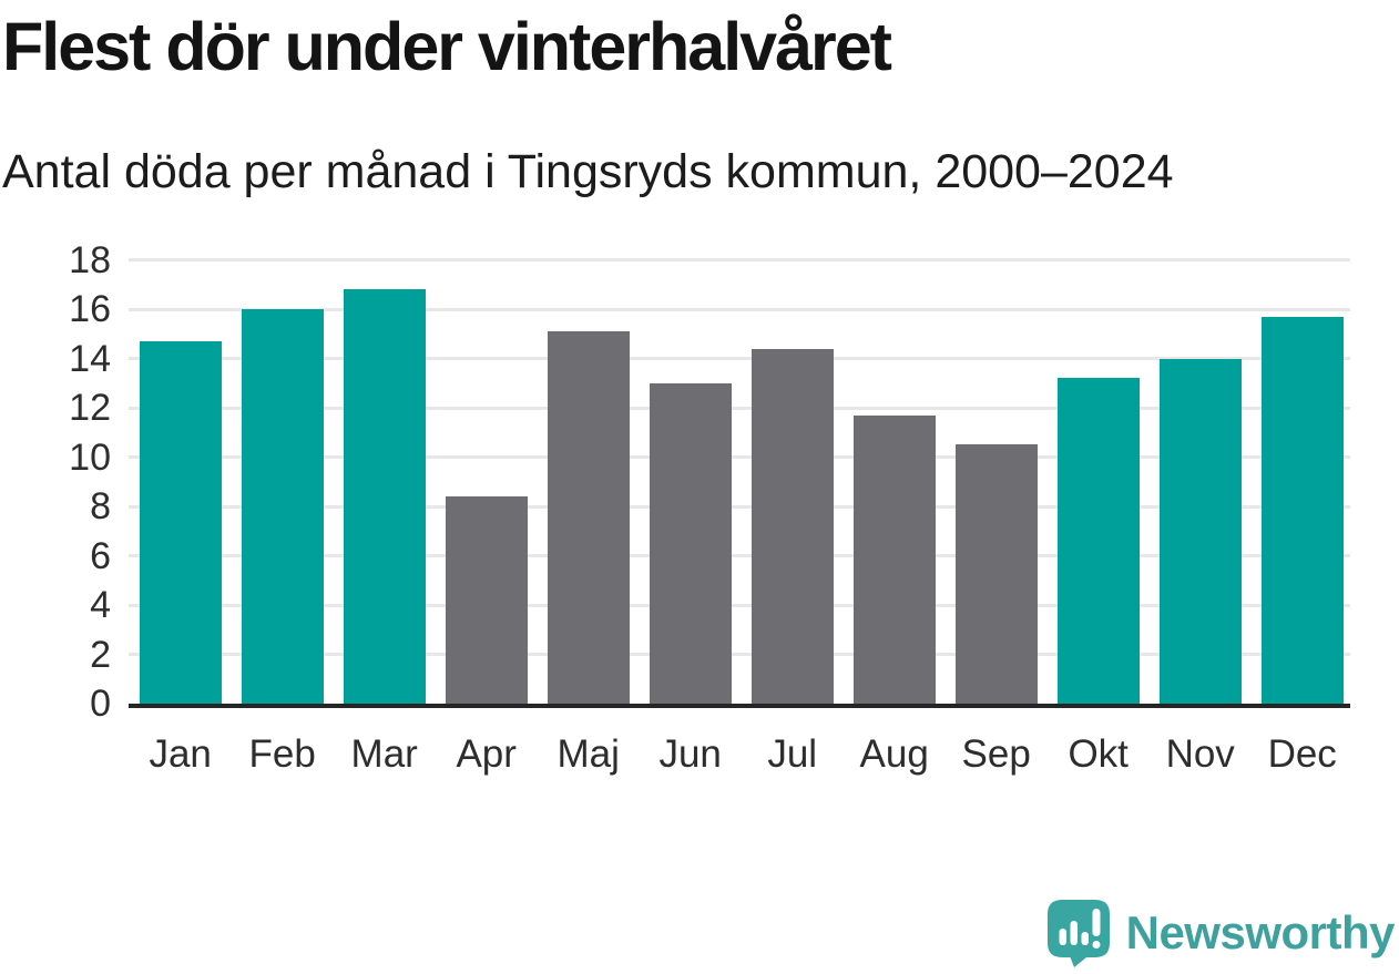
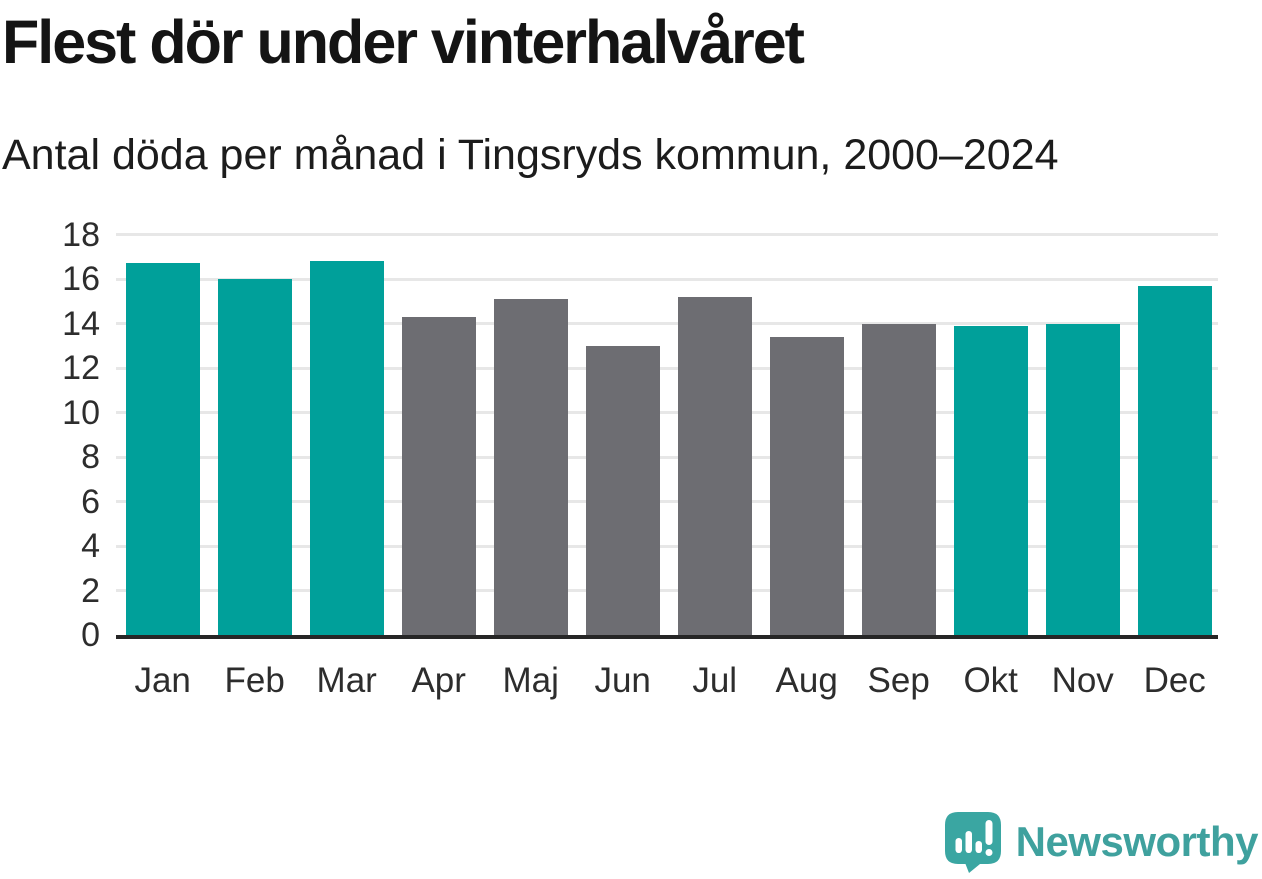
Jan: 14.7 -> 16.7
Apr: 8.4 -> 14.3
Jul: 14.4 -> 15.2
Aug: 11.7 -> 13.4
Sep: 10.5 -> 14.0
Okt: 13.2 -> 13.9
